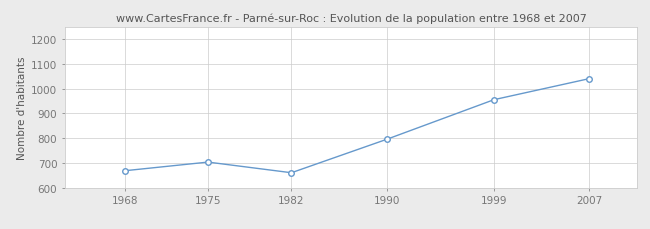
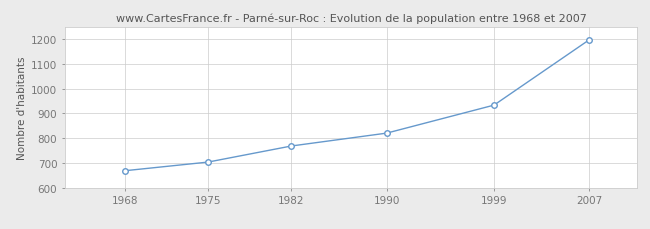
1982: 660 -> 768
1990: 795 -> 820
1999: 955 -> 933
2007: 1040 -> 1197
